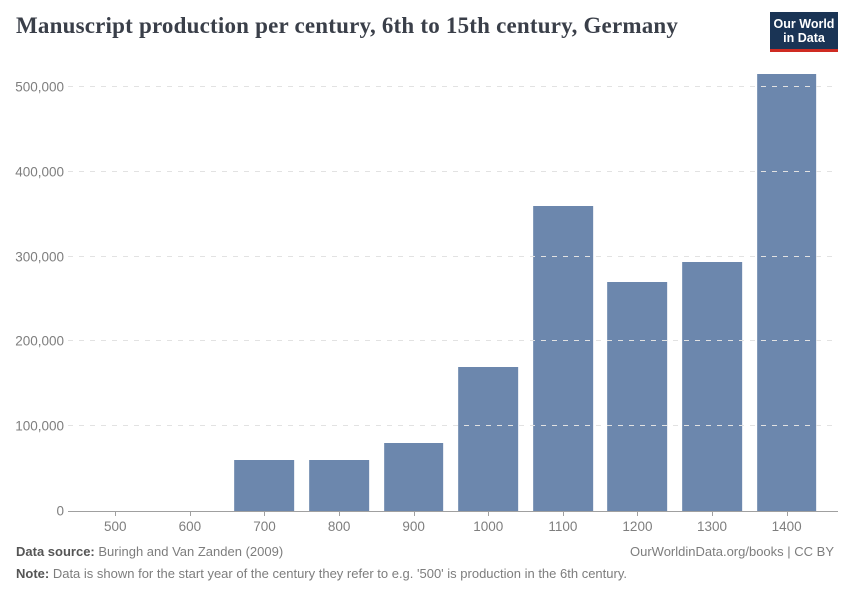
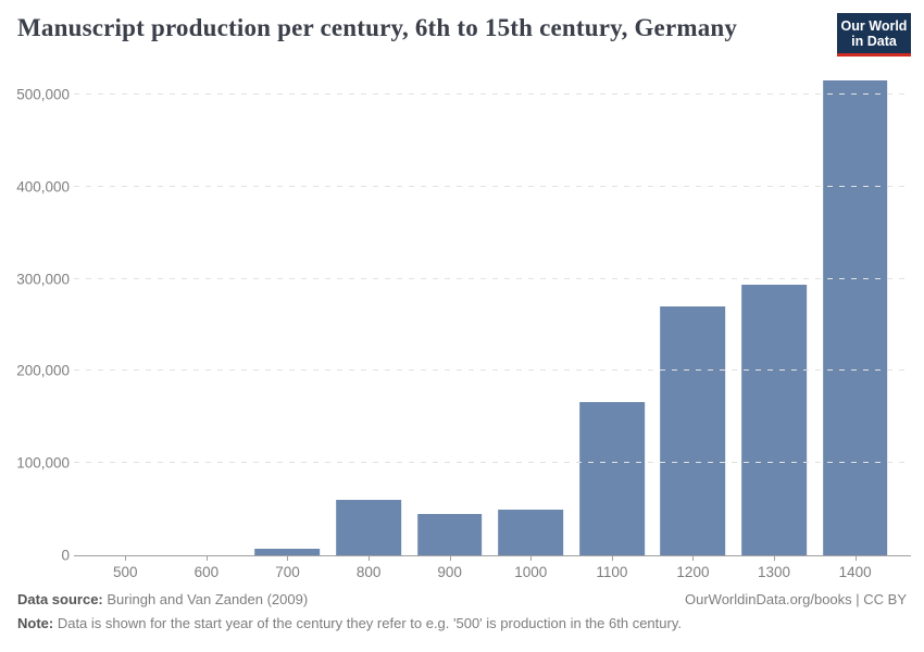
700: 60000 -> 10000
900: 80000 -> 40000
1000: 170000 -> 50000
1100: 360000 -> 170000
